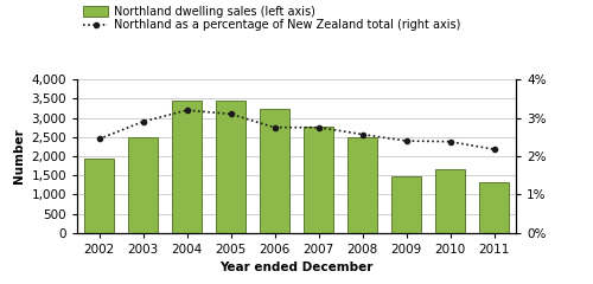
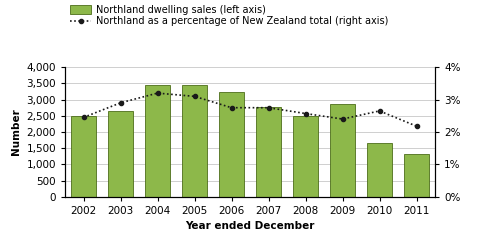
Northland dwelling sales (left axis)/2002: 1,950 -> 2,500
Northland dwelling sales (left axis)/2003: 2,480 -> 2,650
Northland dwelling sales (left axis)/2009: 1,460 -> 2,850
Northland as a percentage of New Zealand total (right axis)/2010: 2.38% -> 2.65%
